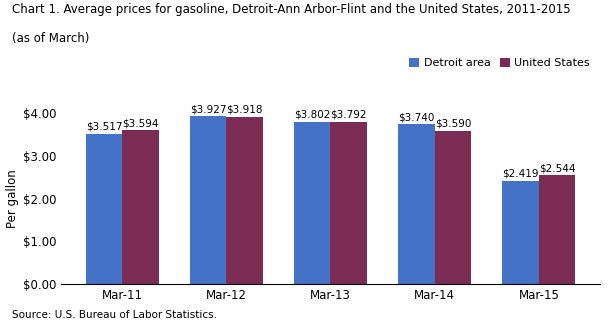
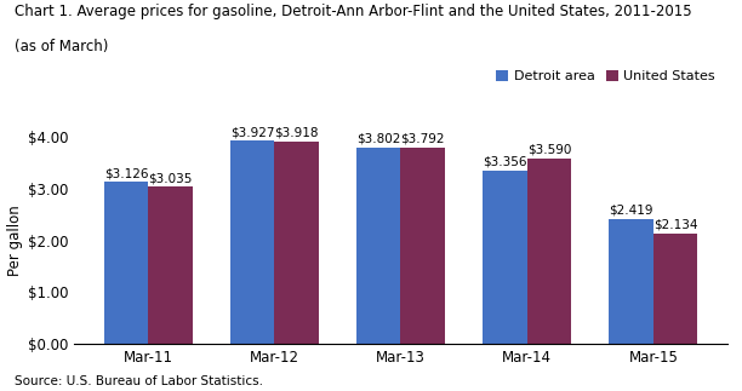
Detroit area/Mar-11: $3.517 -> $3.126
United States/Mar-11: $3.594 -> $3.035
Detroit area/Mar-14: $3.740 -> $3.356
United States/Mar-15: $2.544 -> $2.134
